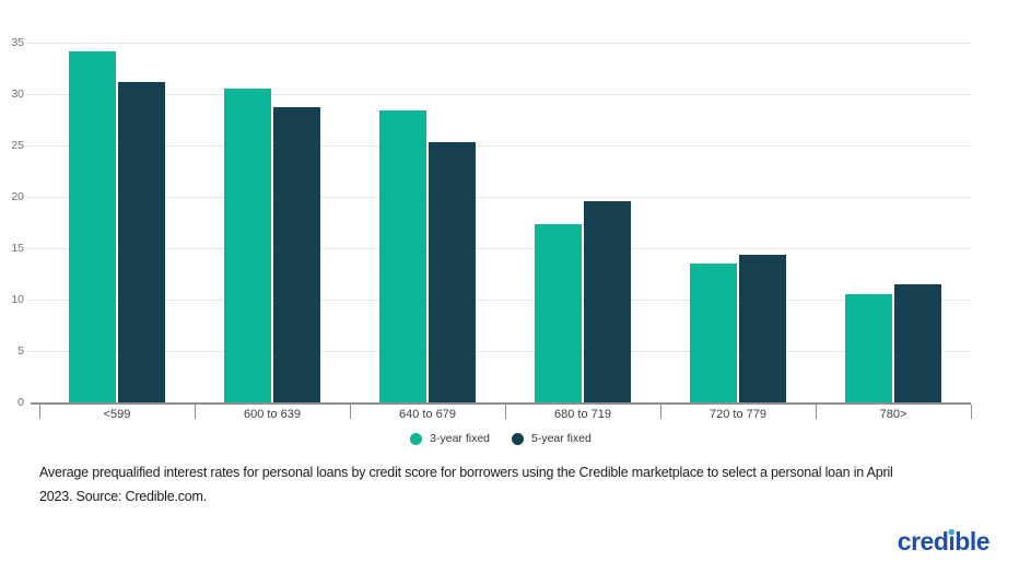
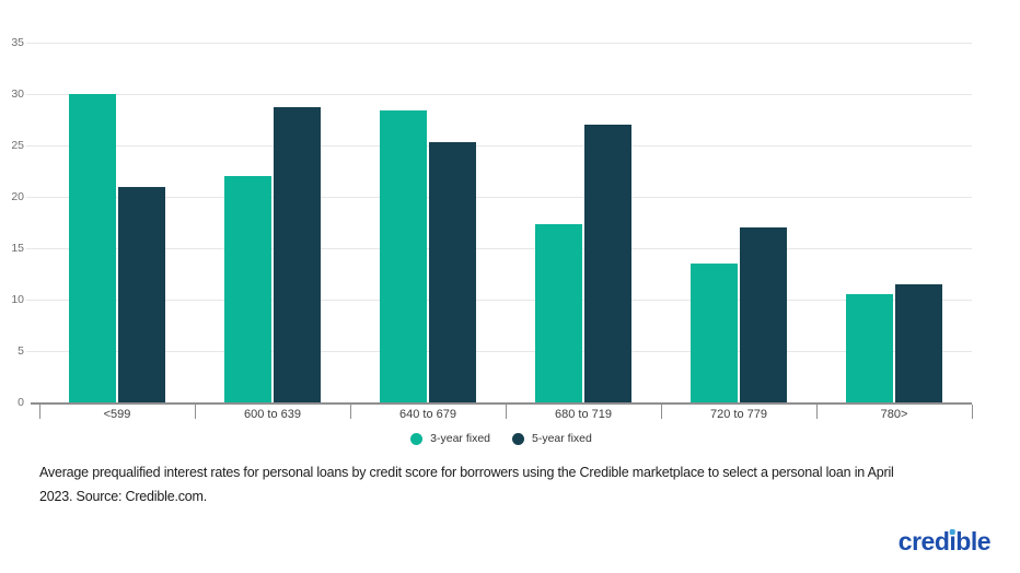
3-year fixed/<599: 34 -> 30
5-year fixed/<599: 31 -> 21
3-year fixed/600 to 639: 30 -> 22
5-year fixed/680 to 719: 20 -> 27
5-year fixed/720 to 779: 14 -> 17
